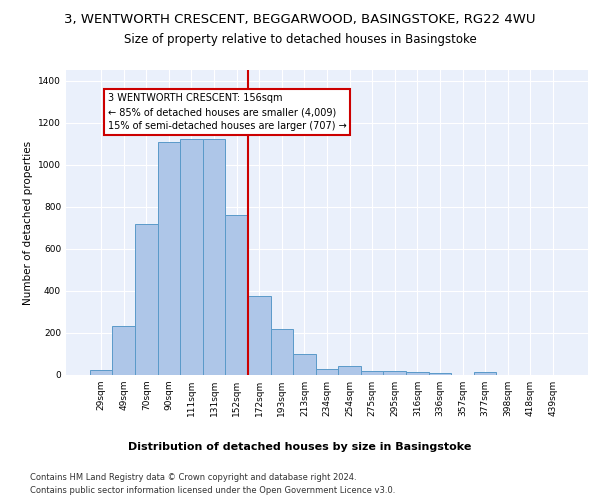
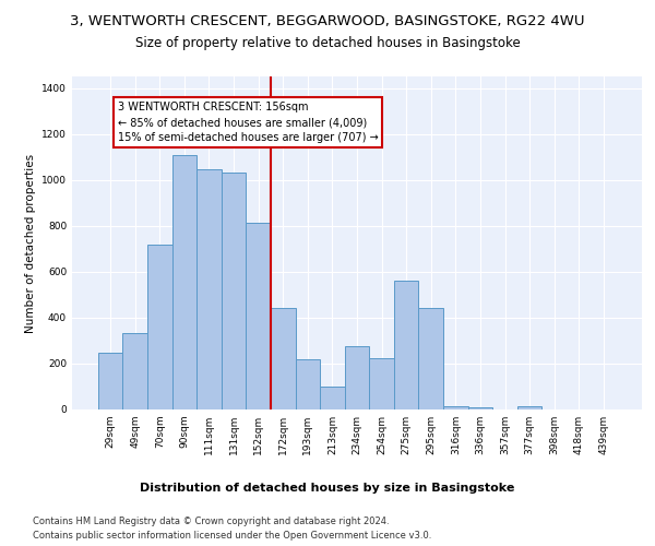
29sqm: 25 -> 245
49sqm: 235 -> 335
111sqm: 1120 -> 1045
131sqm: 1120 -> 1030
152sqm: 760 -> 815
172sqm: 375 -> 440
234sqm: 30 -> 275
254sqm: 45 -> 225
275sqm: 20 -> 560
295sqm: 20 -> 440
